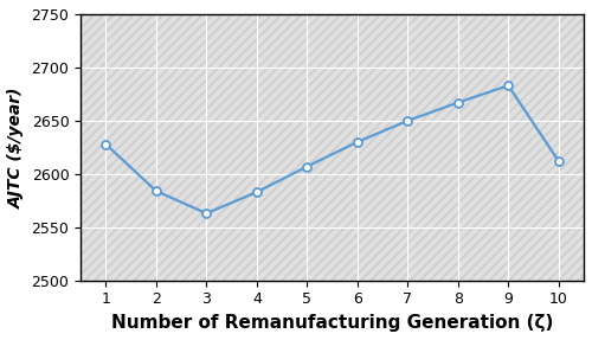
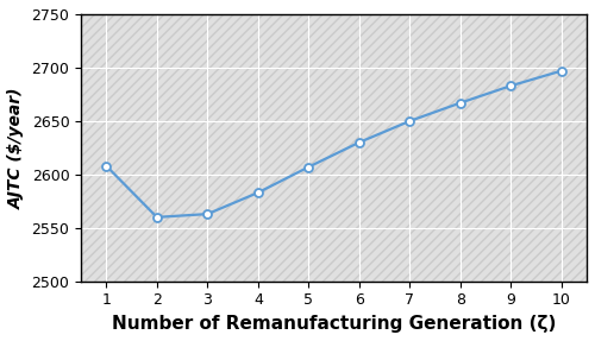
1: 2628 -> 2608
2: 2584 -> 2560
10: 2612 -> 2697
